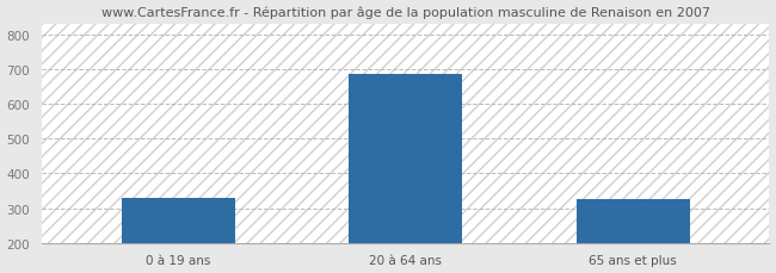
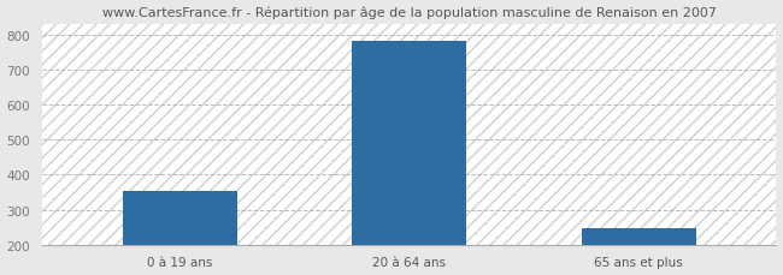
0 à 19 ans: 330 -> 355
20 à 64 ans: 685 -> 783
65 ans et plus: 325 -> 248
